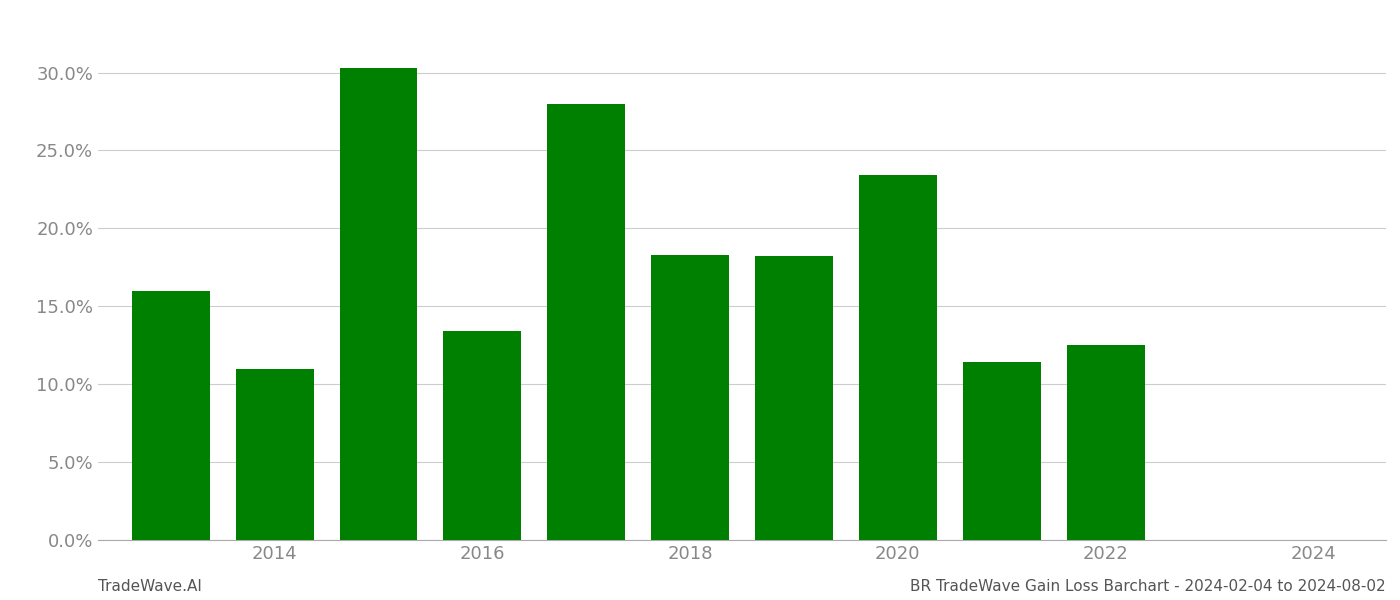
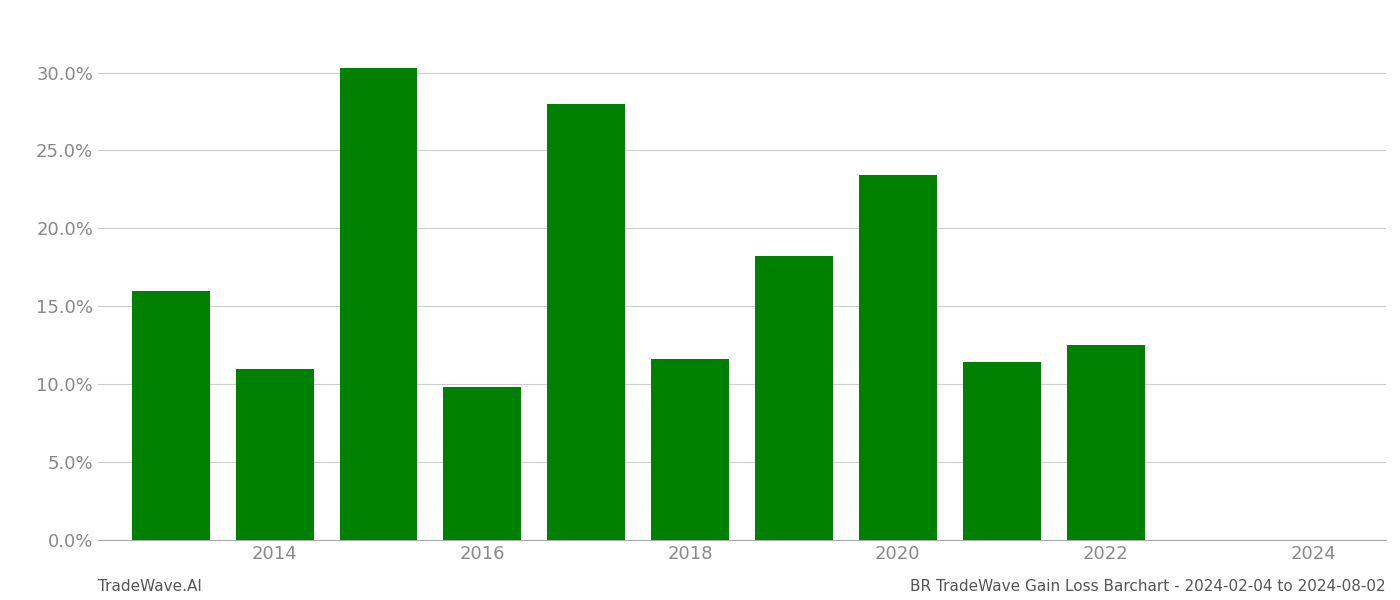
2016: 13.4% -> 9.8%
2018: 18.3% -> 11.6%
